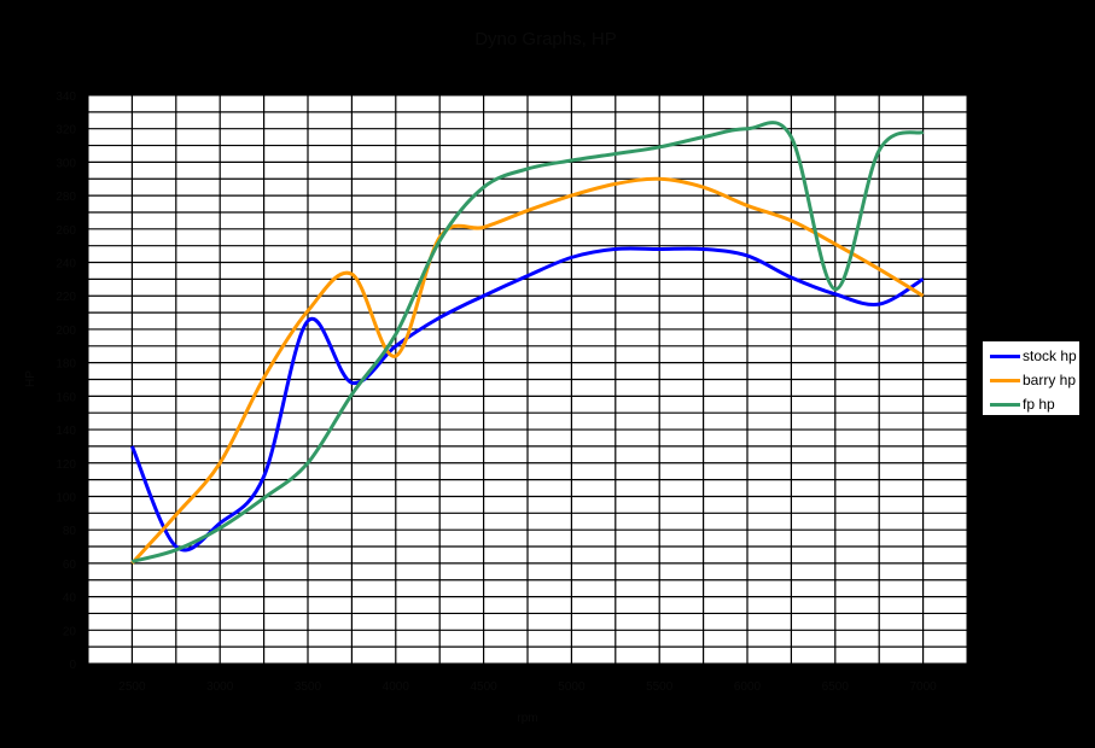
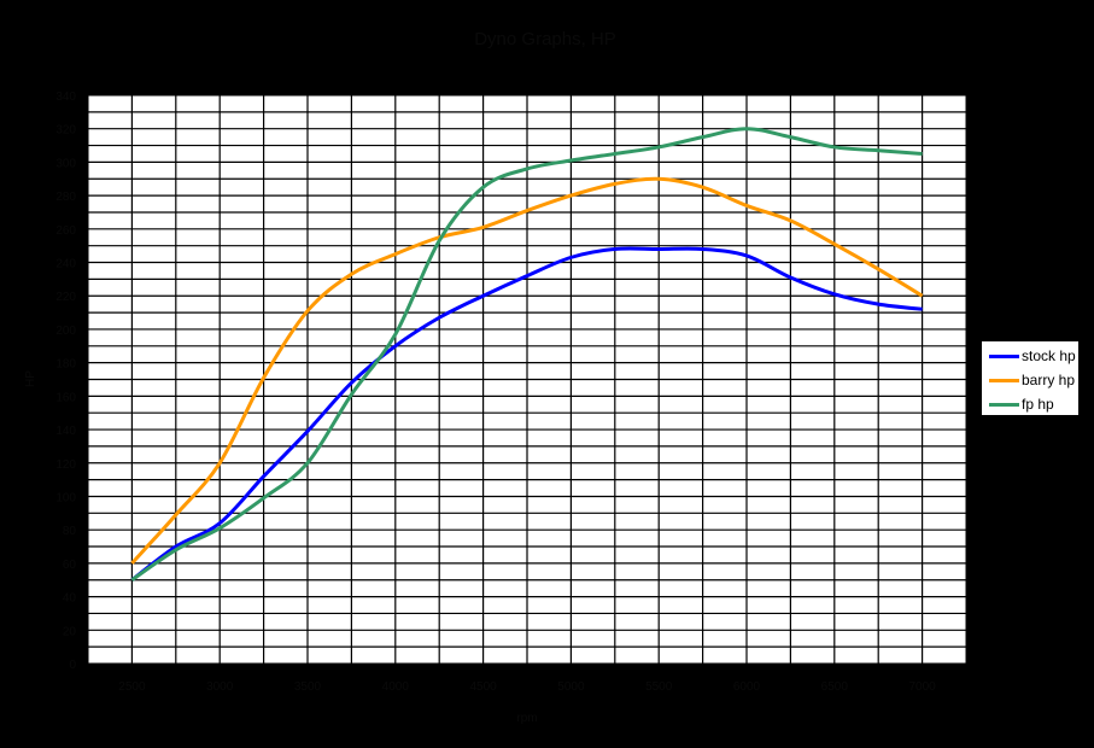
stock hp/2500: 130 -> 50
fp hp/2500: 61 -> 50
stock hp/3500: 205 -> 139
barry hp/4000: 184 -> 245
fp hp/6500: 224 -> 309
stock hp/7000: 230 -> 212
fp hp/7000: 318 -> 305
